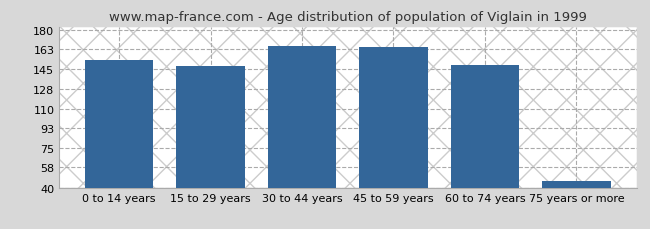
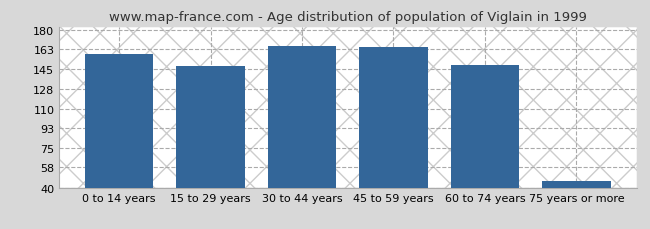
0 to 14 years: 153 -> 159
